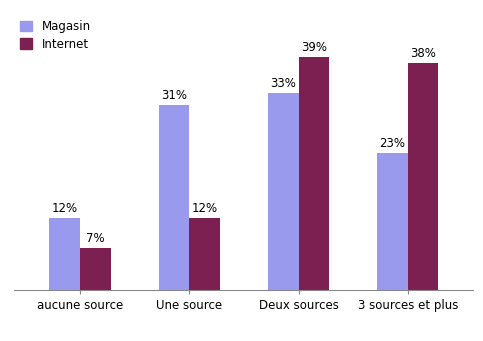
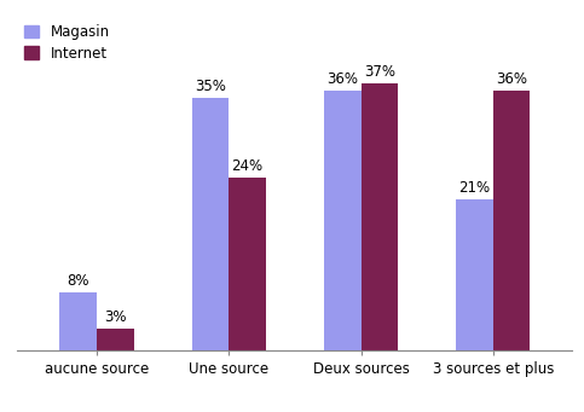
Magasin/aucune source: 12% -> 8%
Internet/aucune source: 7% -> 3%
Magasin/Une source: 31% -> 35%
Internet/Une source: 12% -> 24%
Magasin/Deux sources: 33% -> 36%
Internet/Deux sources: 39% -> 37%
Magasin/3 sources et plus: 23% -> 21%
Internet/3 sources et plus: 38% -> 36%
